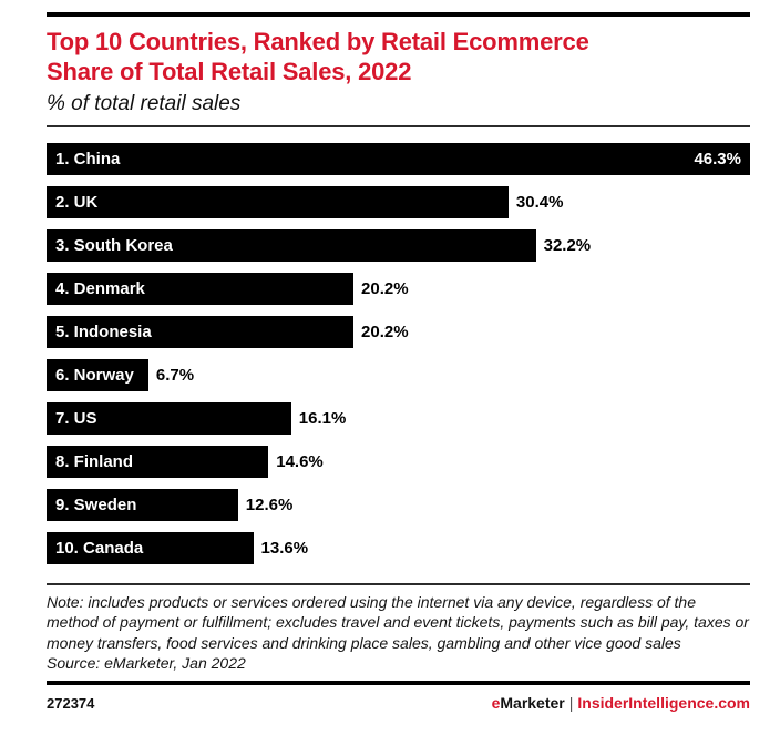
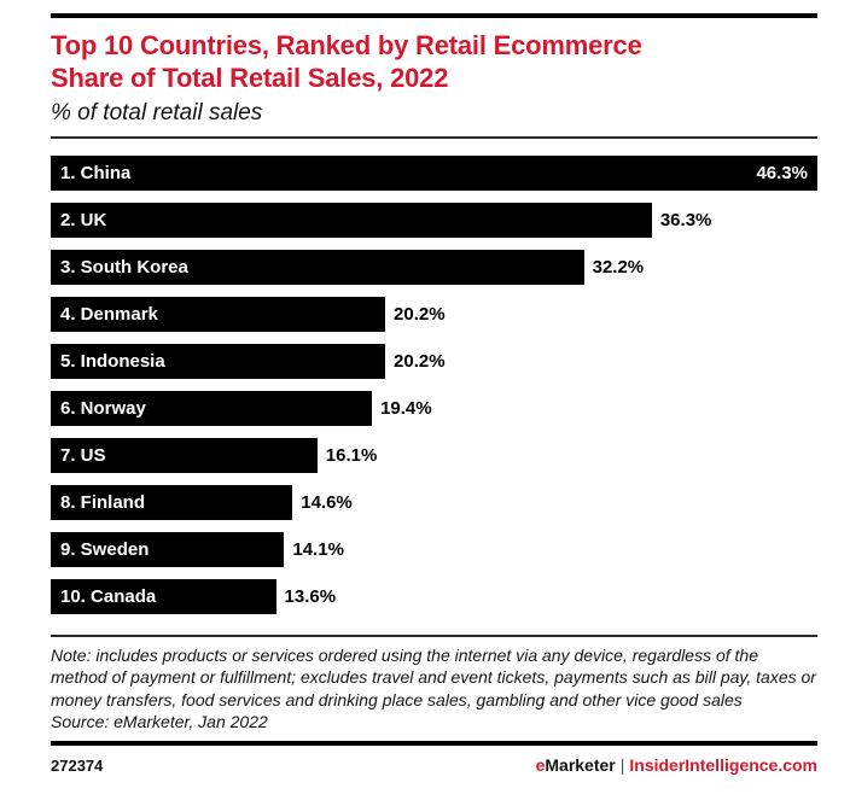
2. UK: 30.4% -> 36.3%
6. Norway: 6.7% -> 19.4%
9. Sweden: 12.6% -> 14.1%
